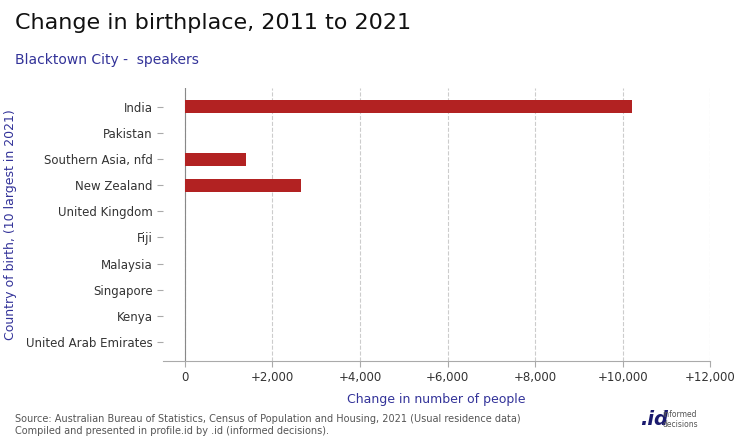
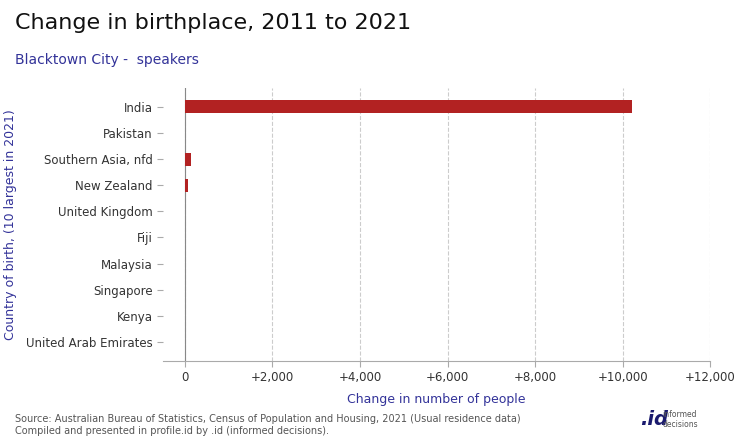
Southern Asia, nfd: 1,400 -> 150
New Zealand: 2,650 -> 80
